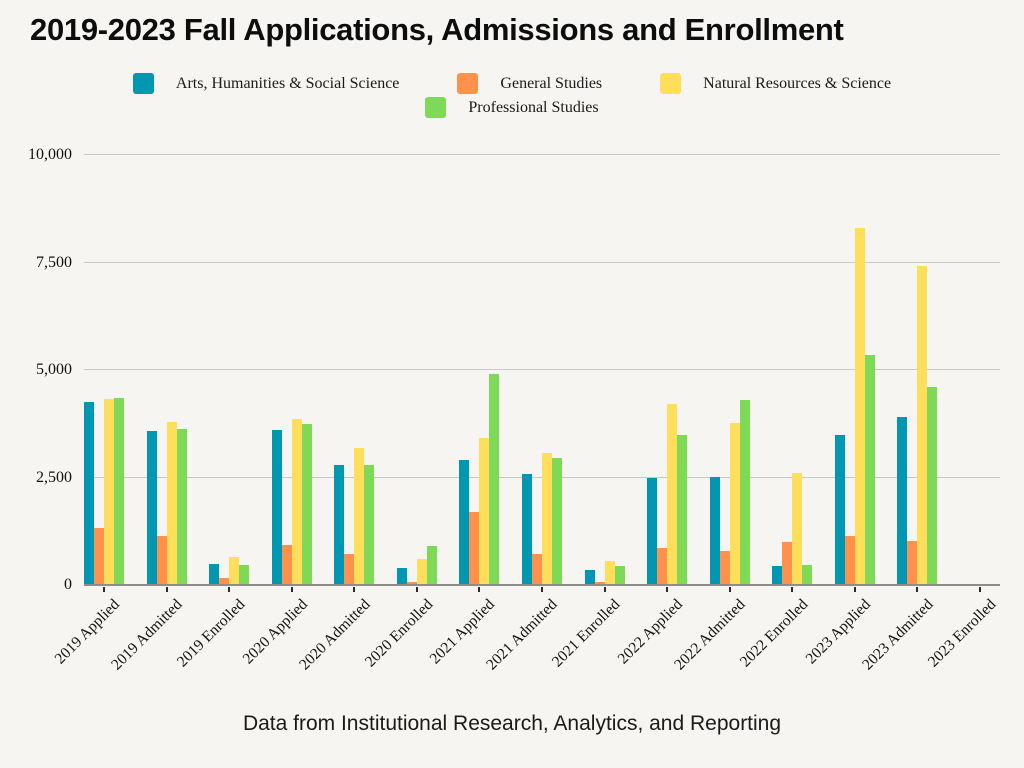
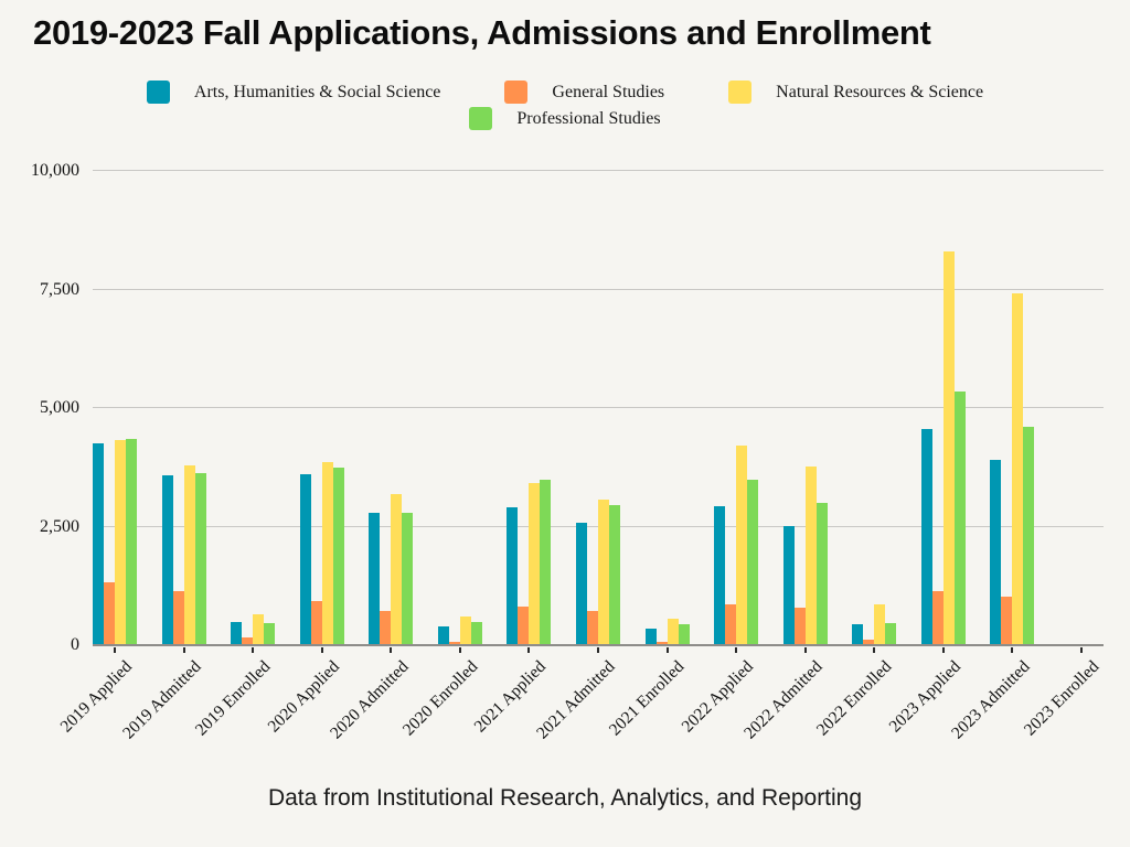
Professional Studies/2020 Enrolled: 900 -> 500
General Studies/2021 Applied: 1700 -> 800
Professional Studies/2021 Applied: 4900 -> 3500
Arts, Humanities & Social Science/2022 Applied: 2500 -> 2900
Professional Studies/2022 Admitted: 4300 -> 3000
General Studies/2022 Enrolled: 1000 -> 100
Natural Resources & Science/2022 Enrolled: 2600 -> 900
Arts, Humanities & Social Science/2023 Applied: 3500 -> 4600
